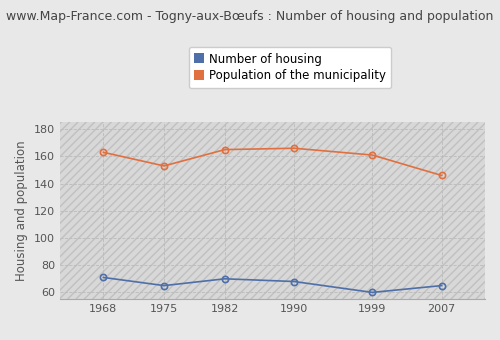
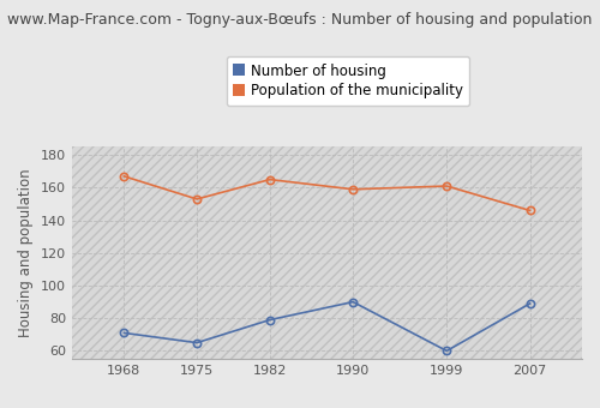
Population of the municipality/1968: 163 -> 167
Number of housing/1982: 70 -> 79
Number of housing/1990: 68 -> 90
Population of the municipality/1990: 166 -> 159
Number of housing/2007: 65 -> 89
